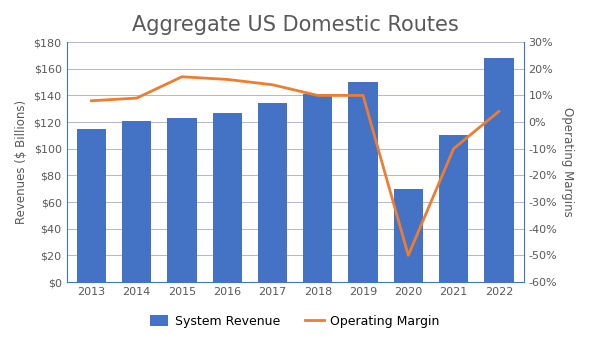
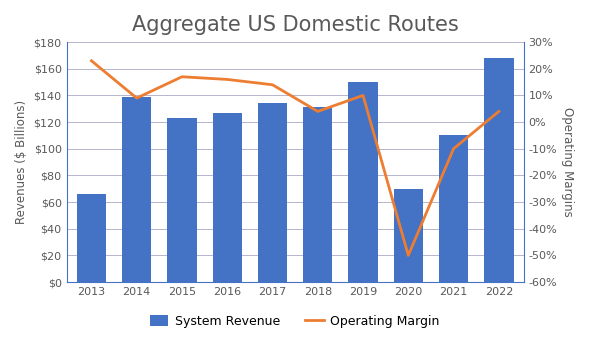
System Revenue/2013: $115 -> $66
Operating Margin/2013: 8% -> 23%
System Revenue/2014: $121 -> $139
System Revenue/2018: $141 -> $131
Operating Margin/2018: 10% -> 4%
